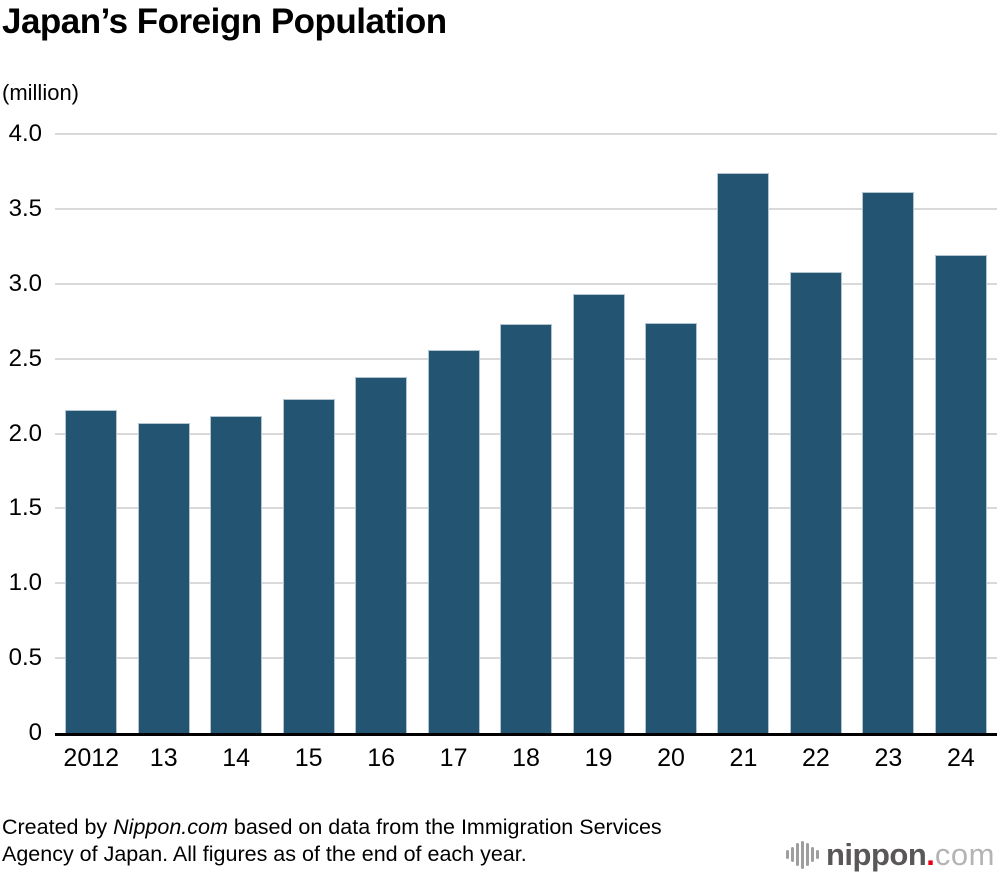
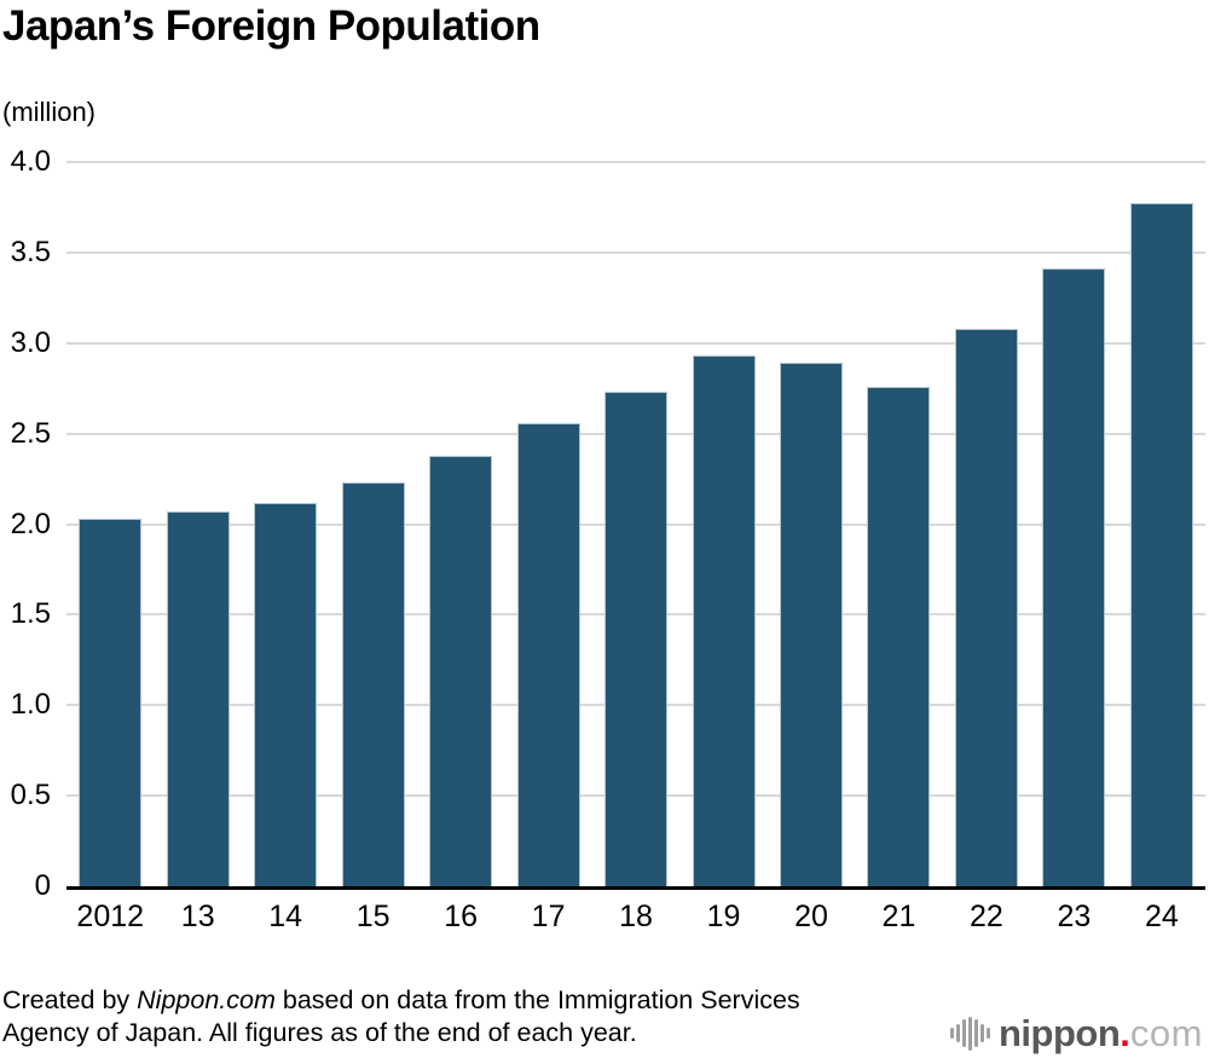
2012: 2.16 -> 2.03
20: 2.74 -> 2.89
21: 3.74 -> 2.76
23: 3.61 -> 3.41
24: 3.19 -> 3.77
